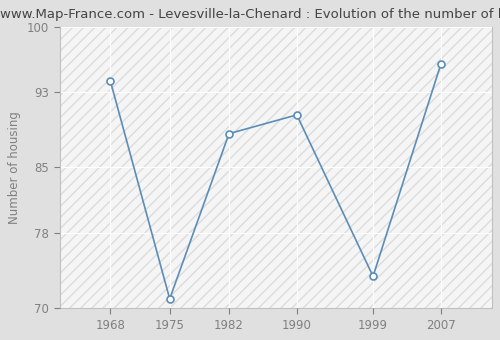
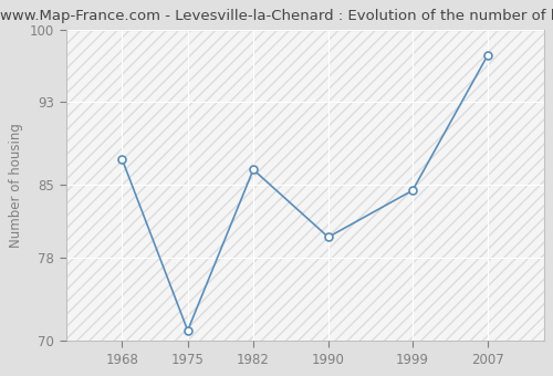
1968: 94.2 -> 87.5
1982: 88.6 -> 86.5
1990: 90.6 -> 80.0
1999: 73.4 -> 84.5
2007: 96.0 -> 97.5
